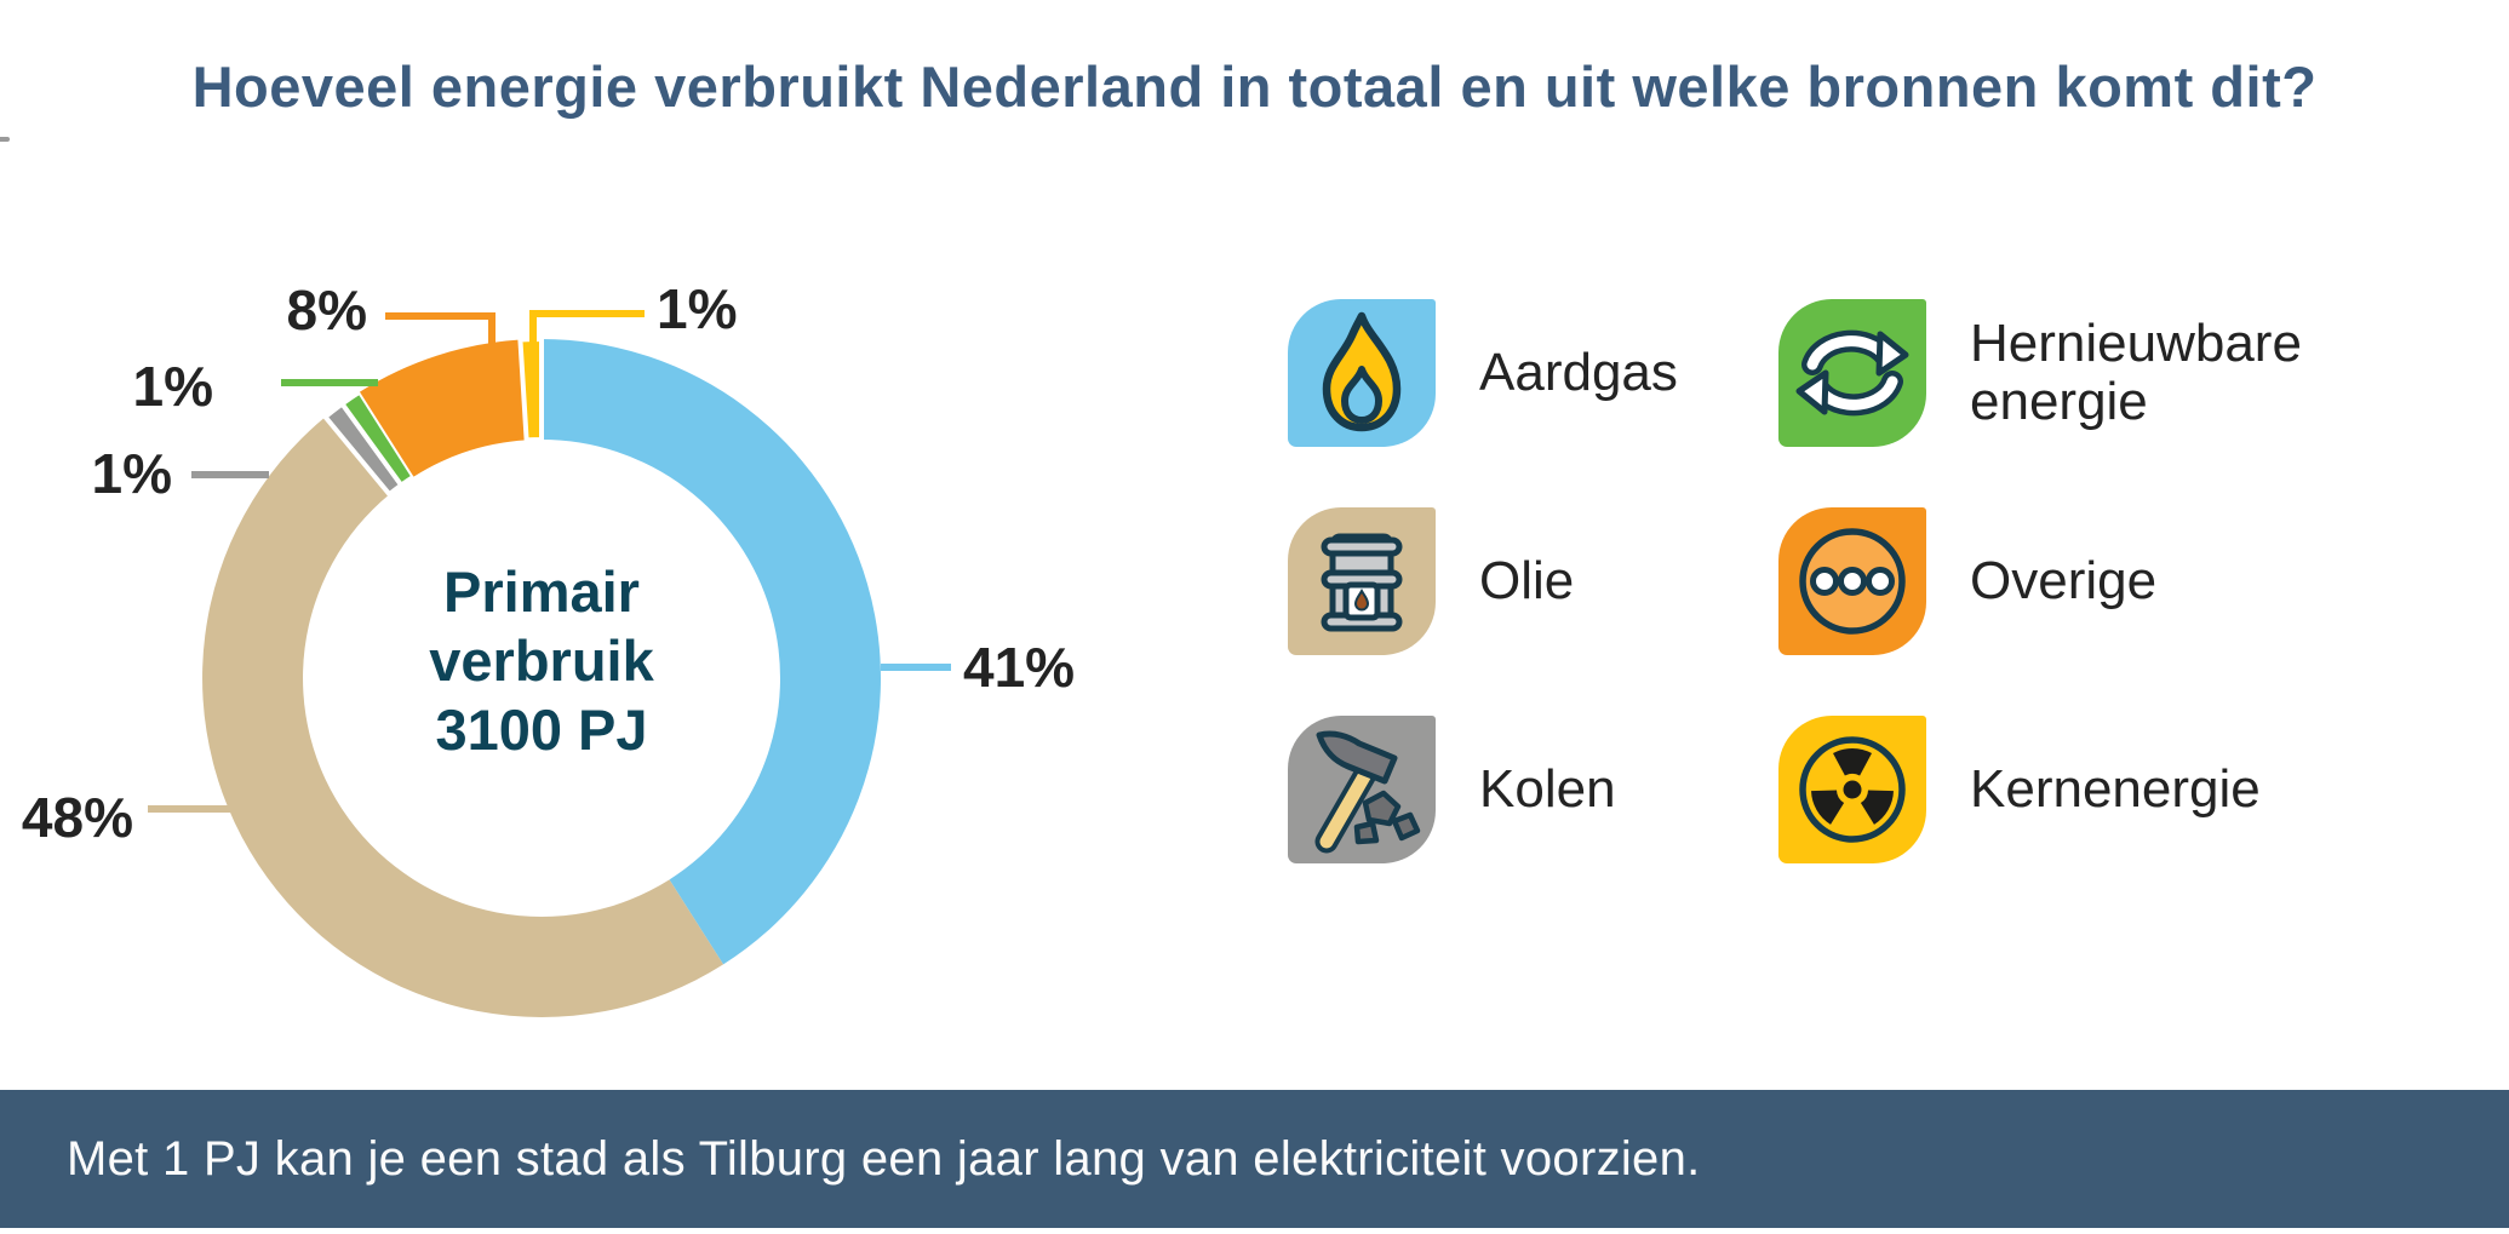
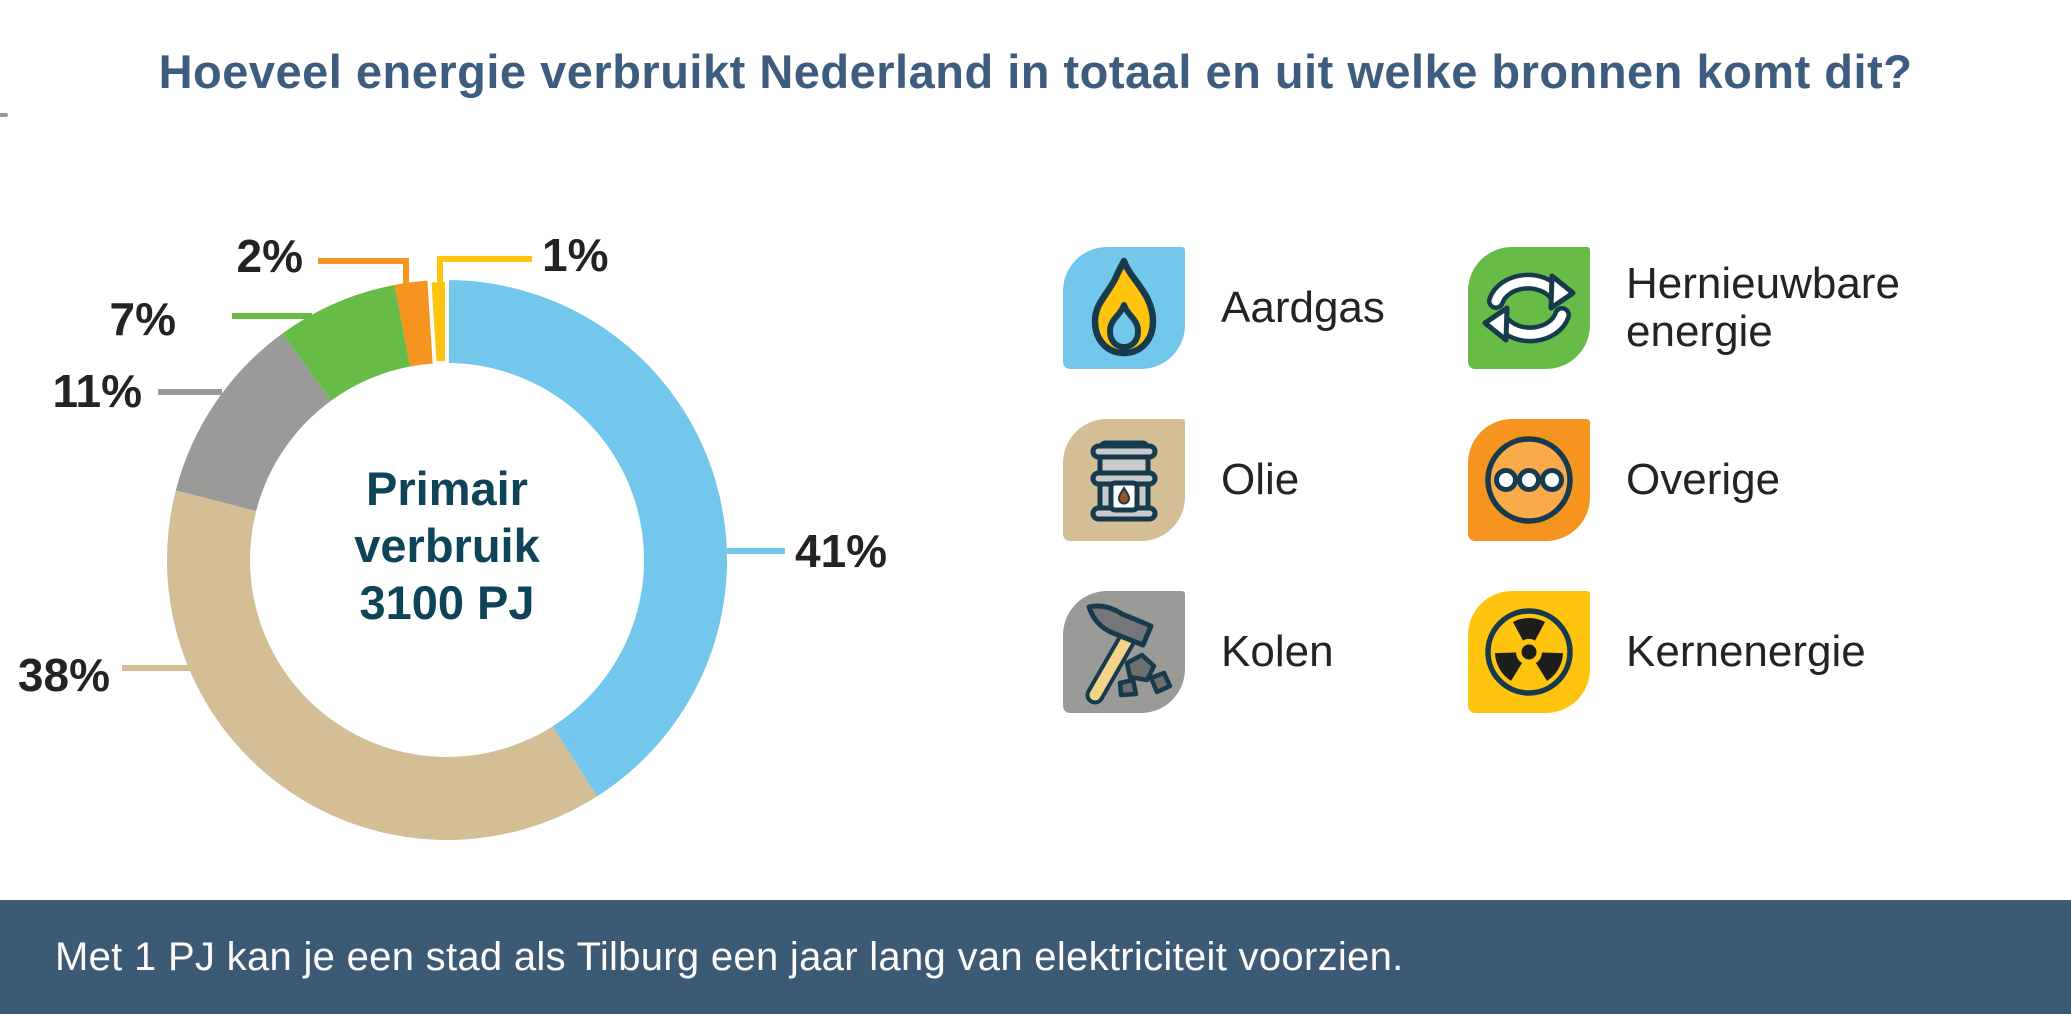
Olie: 48% -> 38%
Kolen: 1% -> 11%
Hernieuwbare energie: 1% -> 7%
Overige: 8% -> 2%
